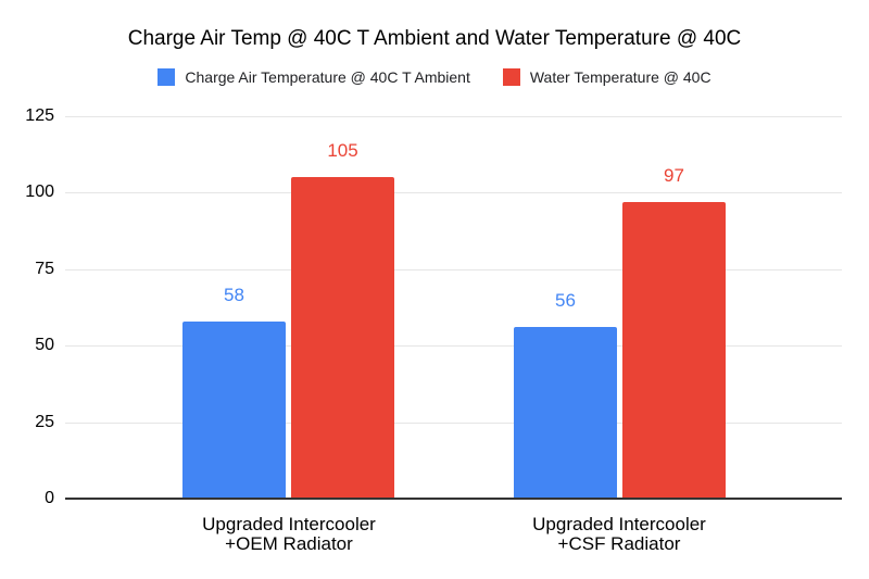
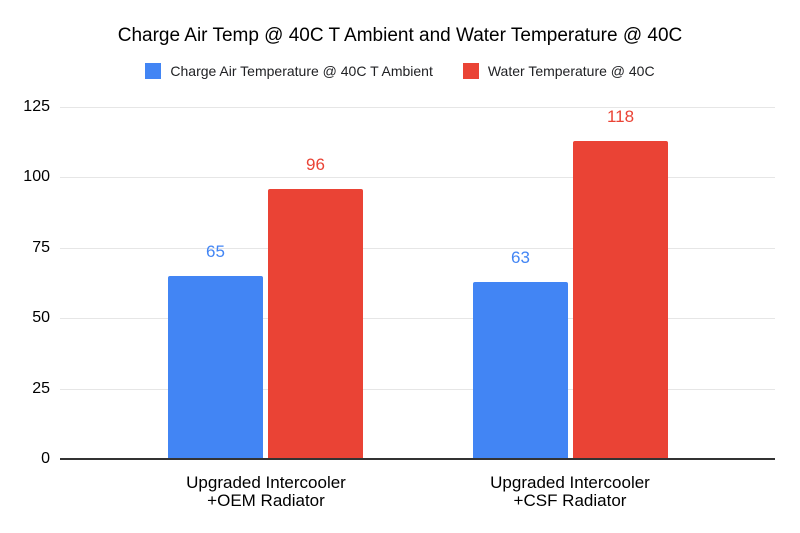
Charge Air Temperature @ 40C T Ambient/Upgraded Intercooler +OEM Radiator: 58 -> 65
Water Temperature @ 40C/Upgraded Intercooler +OEM Radiator: 105 -> 96
Charge Air Temperature @ 40C T Ambient/Upgraded Intercooler +CSF Radiator: 56 -> 63
Water Temperature @ 40C/Upgraded Intercooler +CSF Radiator: 97 -> 118
